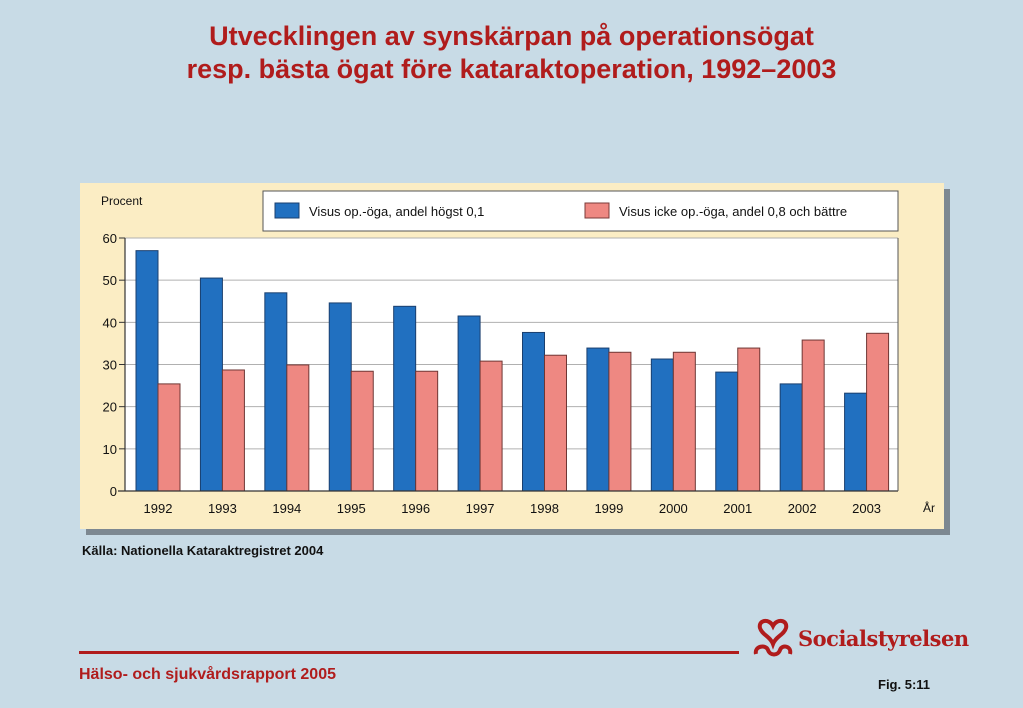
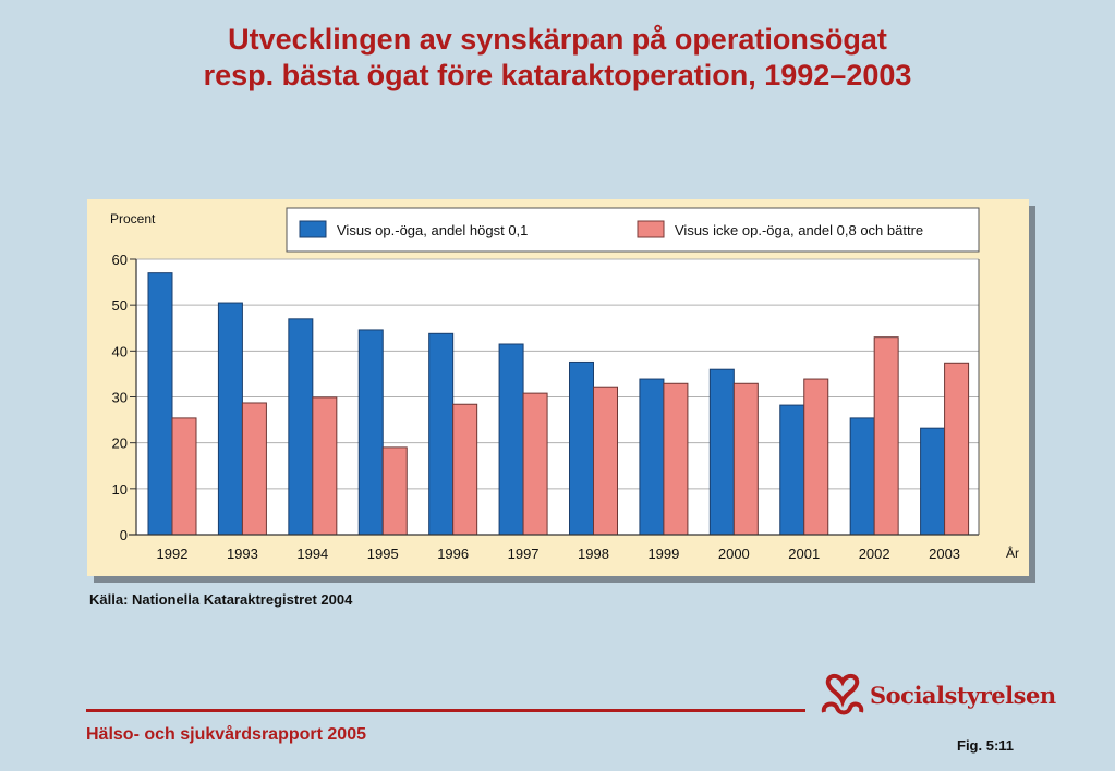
Visus icke op.-öga, andel 0,8 och bättre/1995: 28 -> 19
Visus op.-öga, andel högst 0,1/2000: 31 -> 36
Visus icke op.-öga, andel 0,8 och bättre/2002: 36 -> 43
